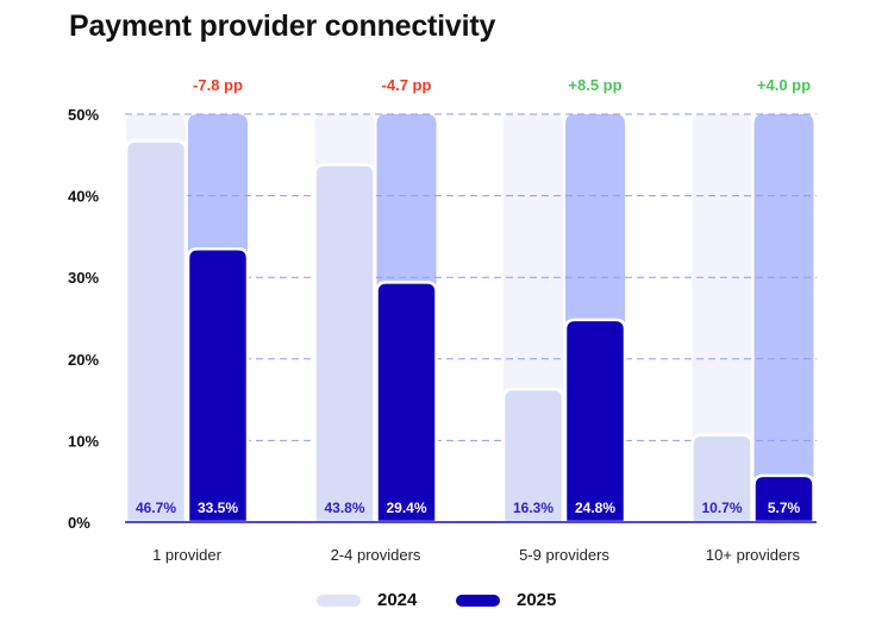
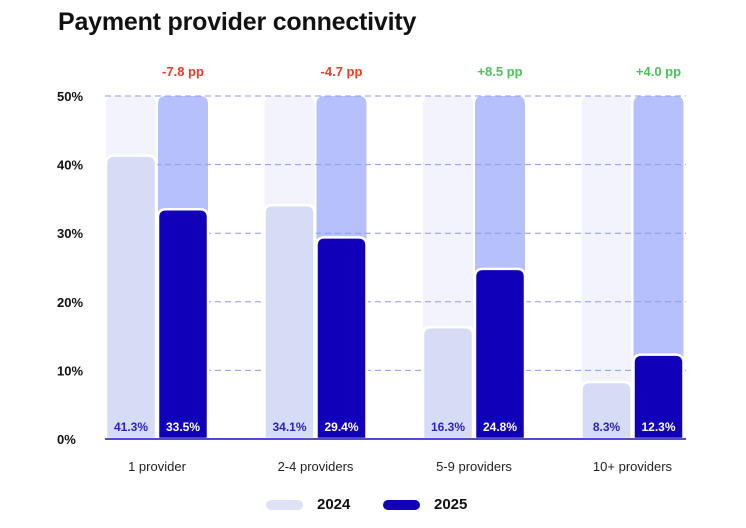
2024/1 provider: 46.7% -> 41.3%
2024/2-4 providers: 43.8% -> 34.1%
2024/10+ providers: 10.7% -> 8.3%
2025/10+ providers: 5.7% -> 12.3%
